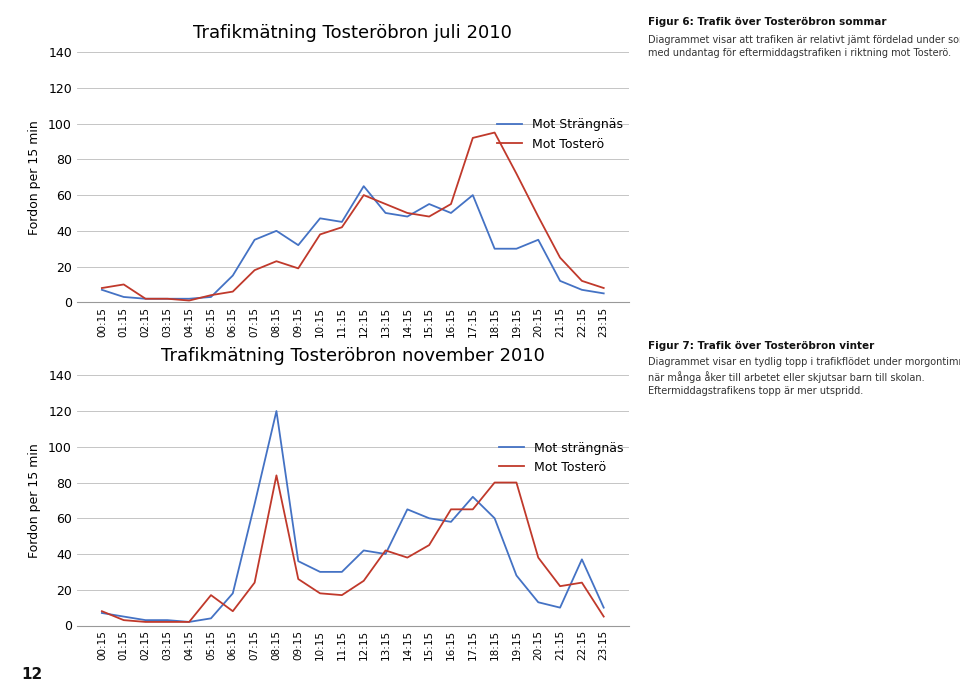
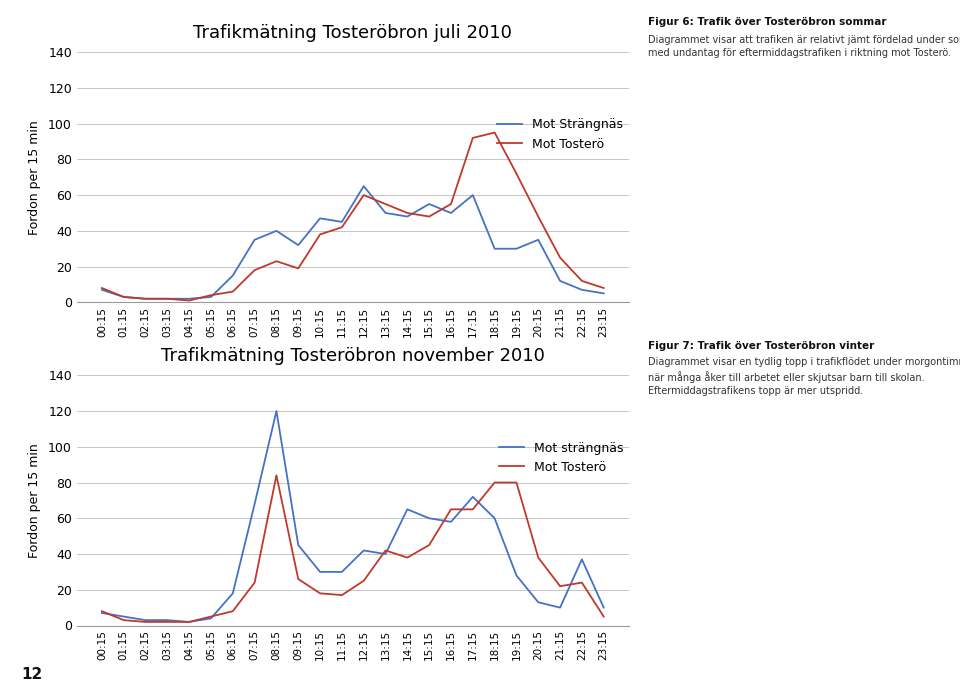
Trafikmätning Tosteröbron juli 2010/Mot Tosterö/01:15: 10 -> 3
Trafikmätning Tosteröbron november 2010/Mot Tosterö/05:15: 17 -> 5
Trafikmätning Tosteröbron november 2010/Mot strängnäs/09:15: 36 -> 45
